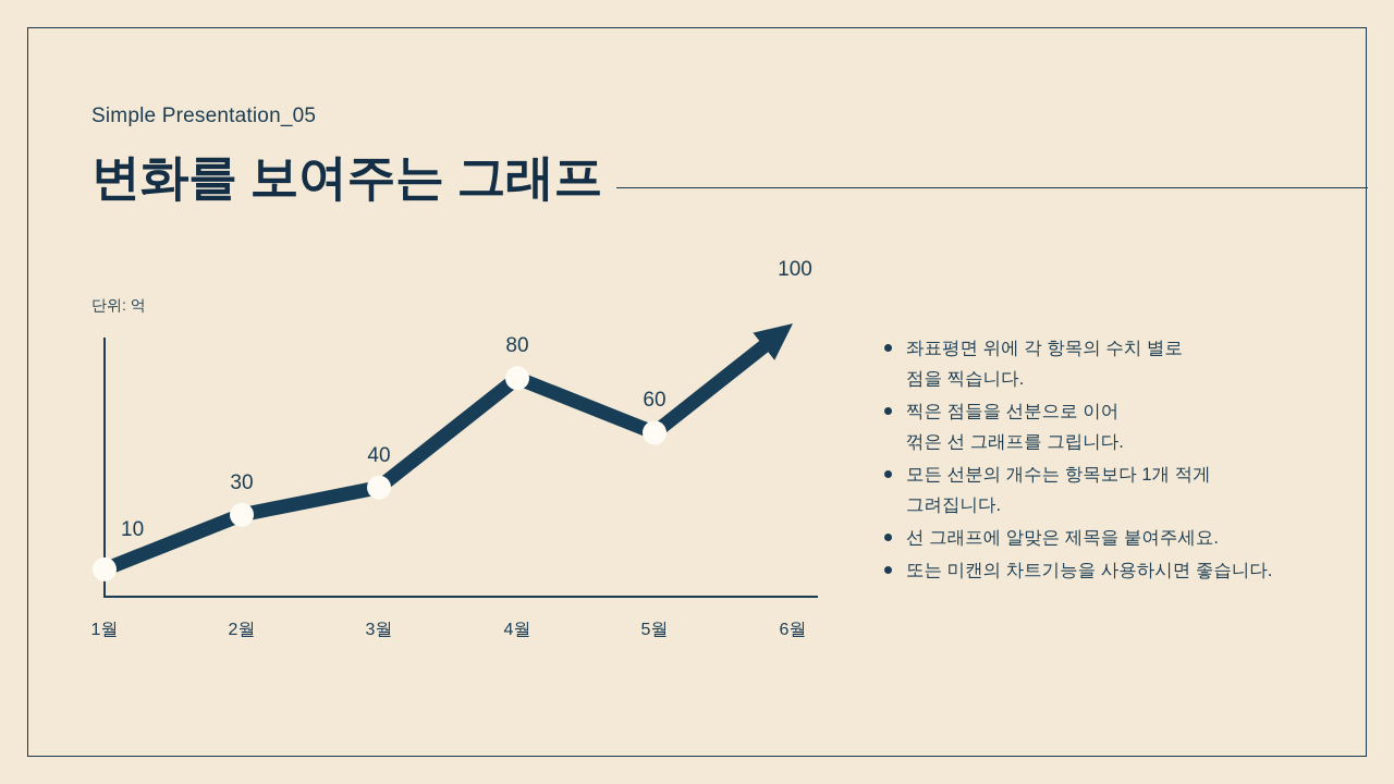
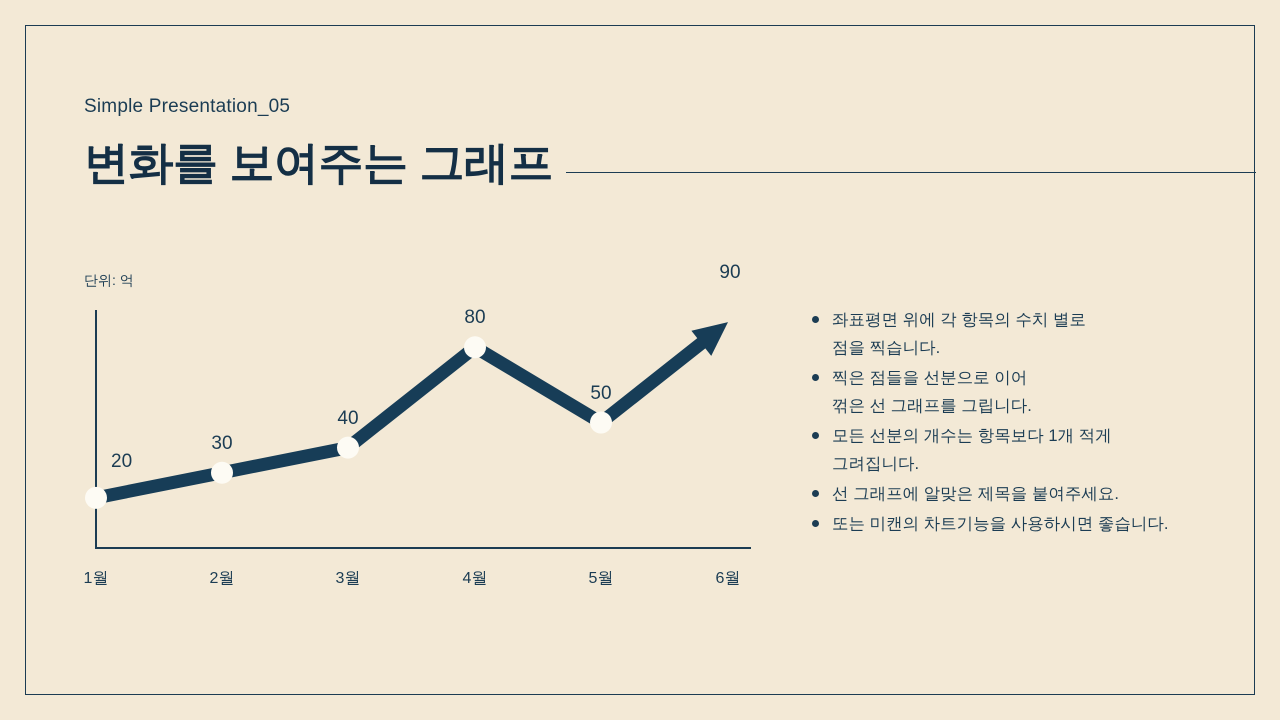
1월: 10 -> 20
5월: 60 -> 50
6월: 100 -> 90
